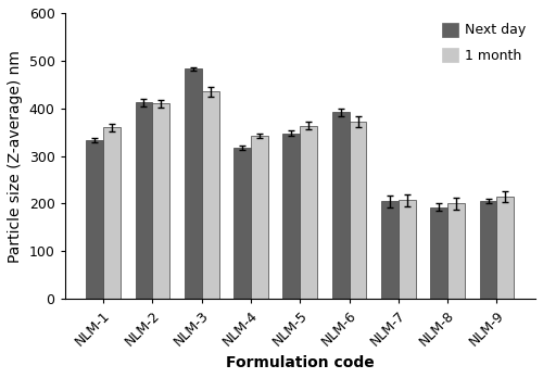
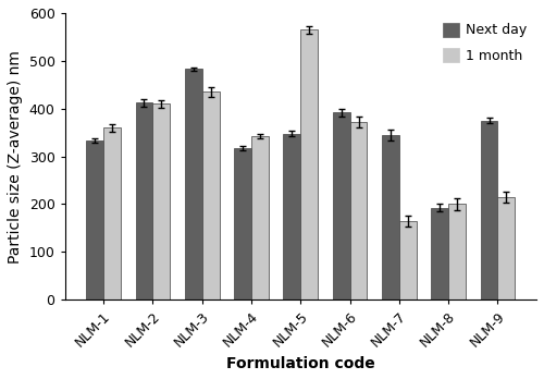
1 month/NLM-5: 363 -> 565
Next day/NLM-7: 205 -> 345
1 month/NLM-7: 207 -> 165
Next day/NLM-9: 205 -> 375
